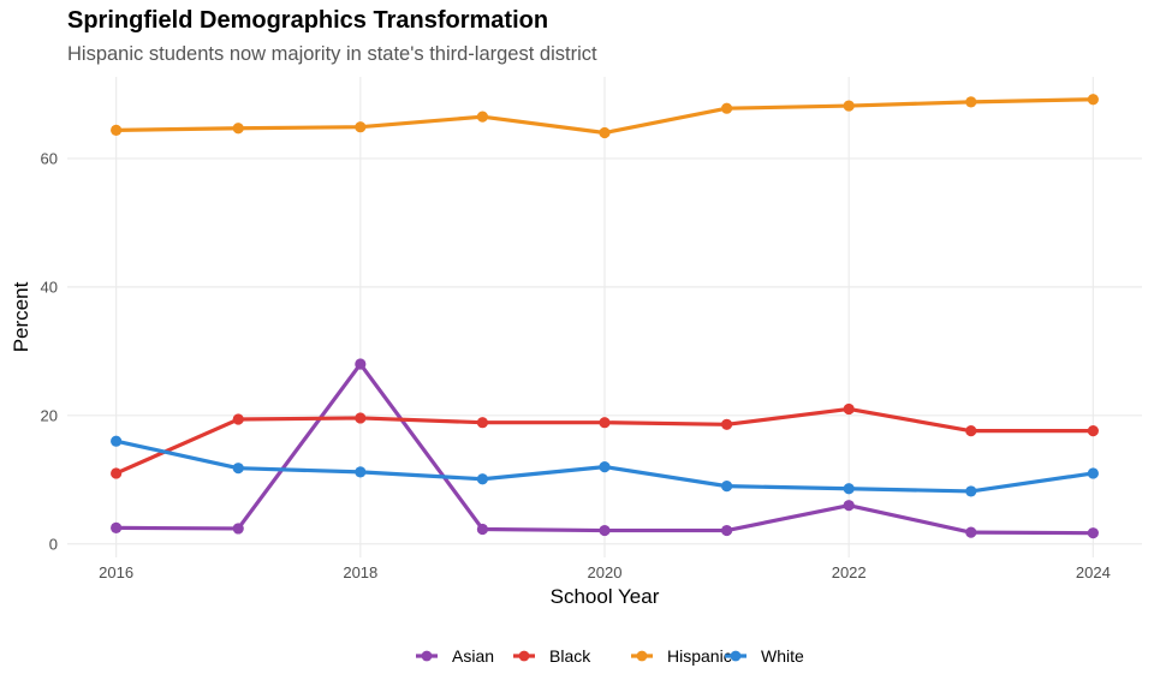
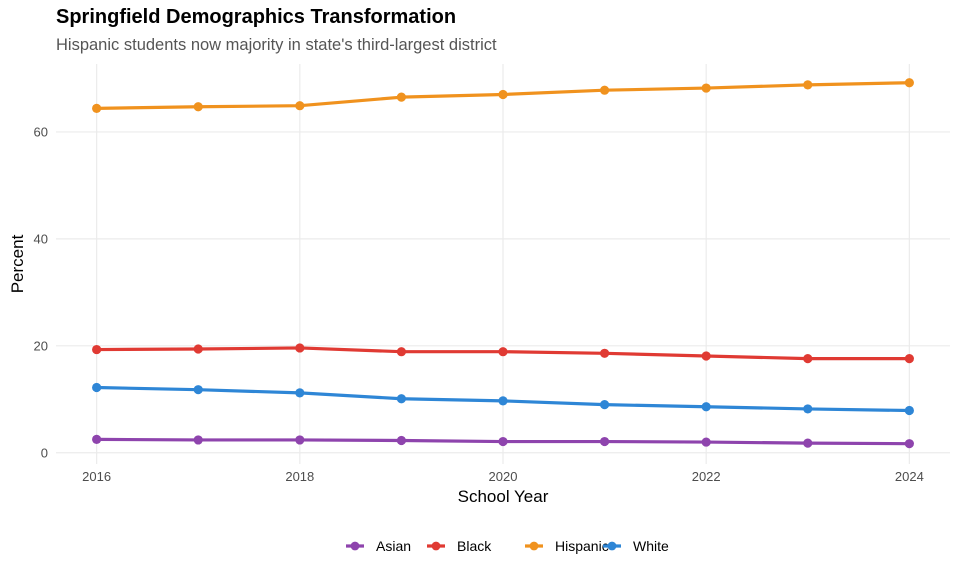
Black/2016: 11 -> 19
White/2016: 16 -> 12
Asian/2018: 28 -> 2
Hispanic/2020: 64 -> 67
White/2020: 12 -> 10
Asian/2022: 6 -> 2
Black/2022: 21 -> 18
White/2024: 11 -> 8
